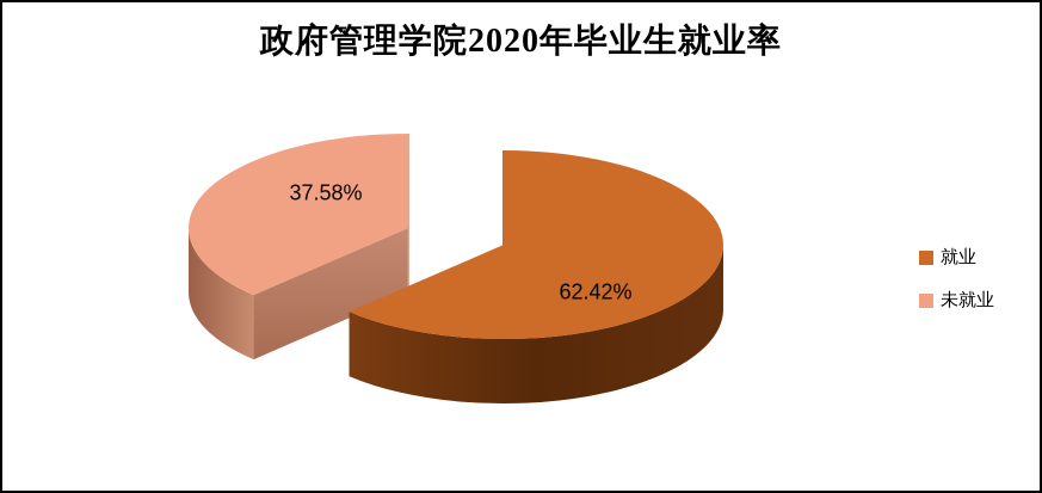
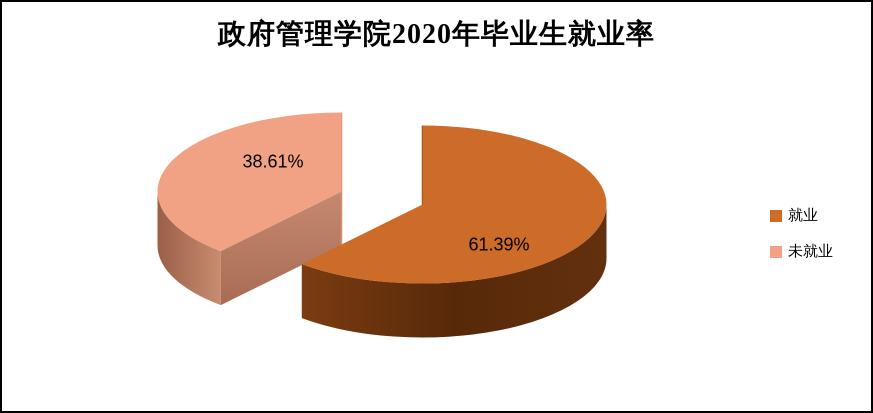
就业: 62.42% -> 61.39%
未就业: 37.58% -> 38.61%
